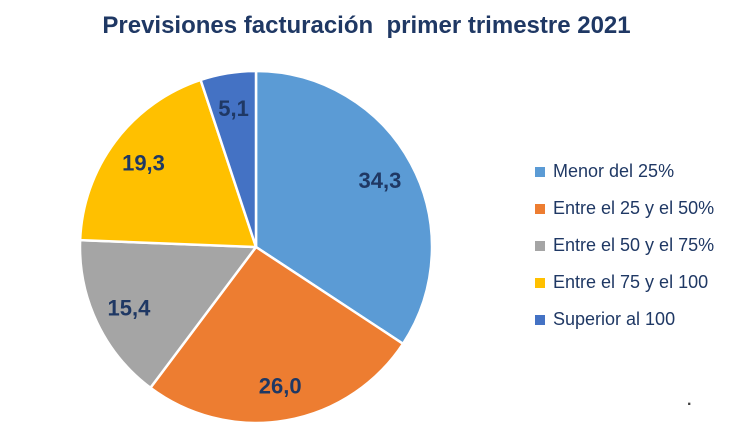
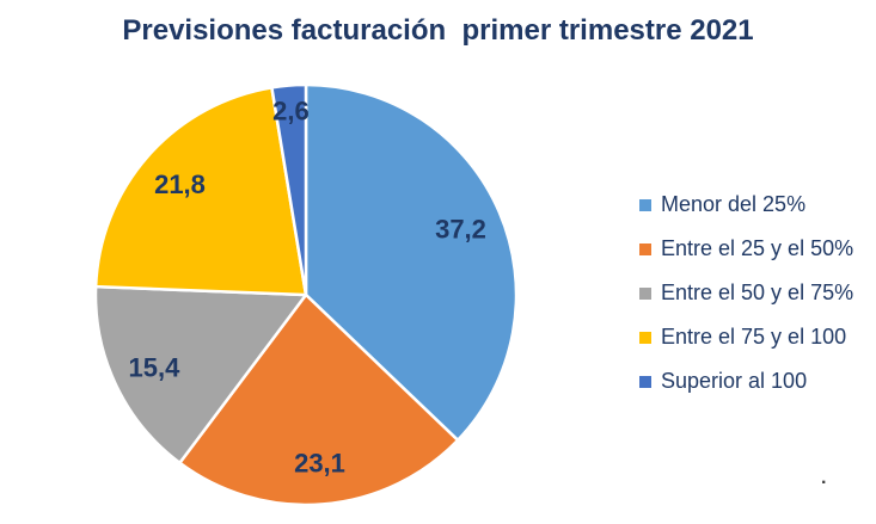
Menor del 25%: 34,3 -> 37,2
Entre el 25 y el 50%: 26,0 -> 23,1
Entre el 75 y el 100: 19,3 -> 21,8
Superior al 100: 5,1 -> 2,6
